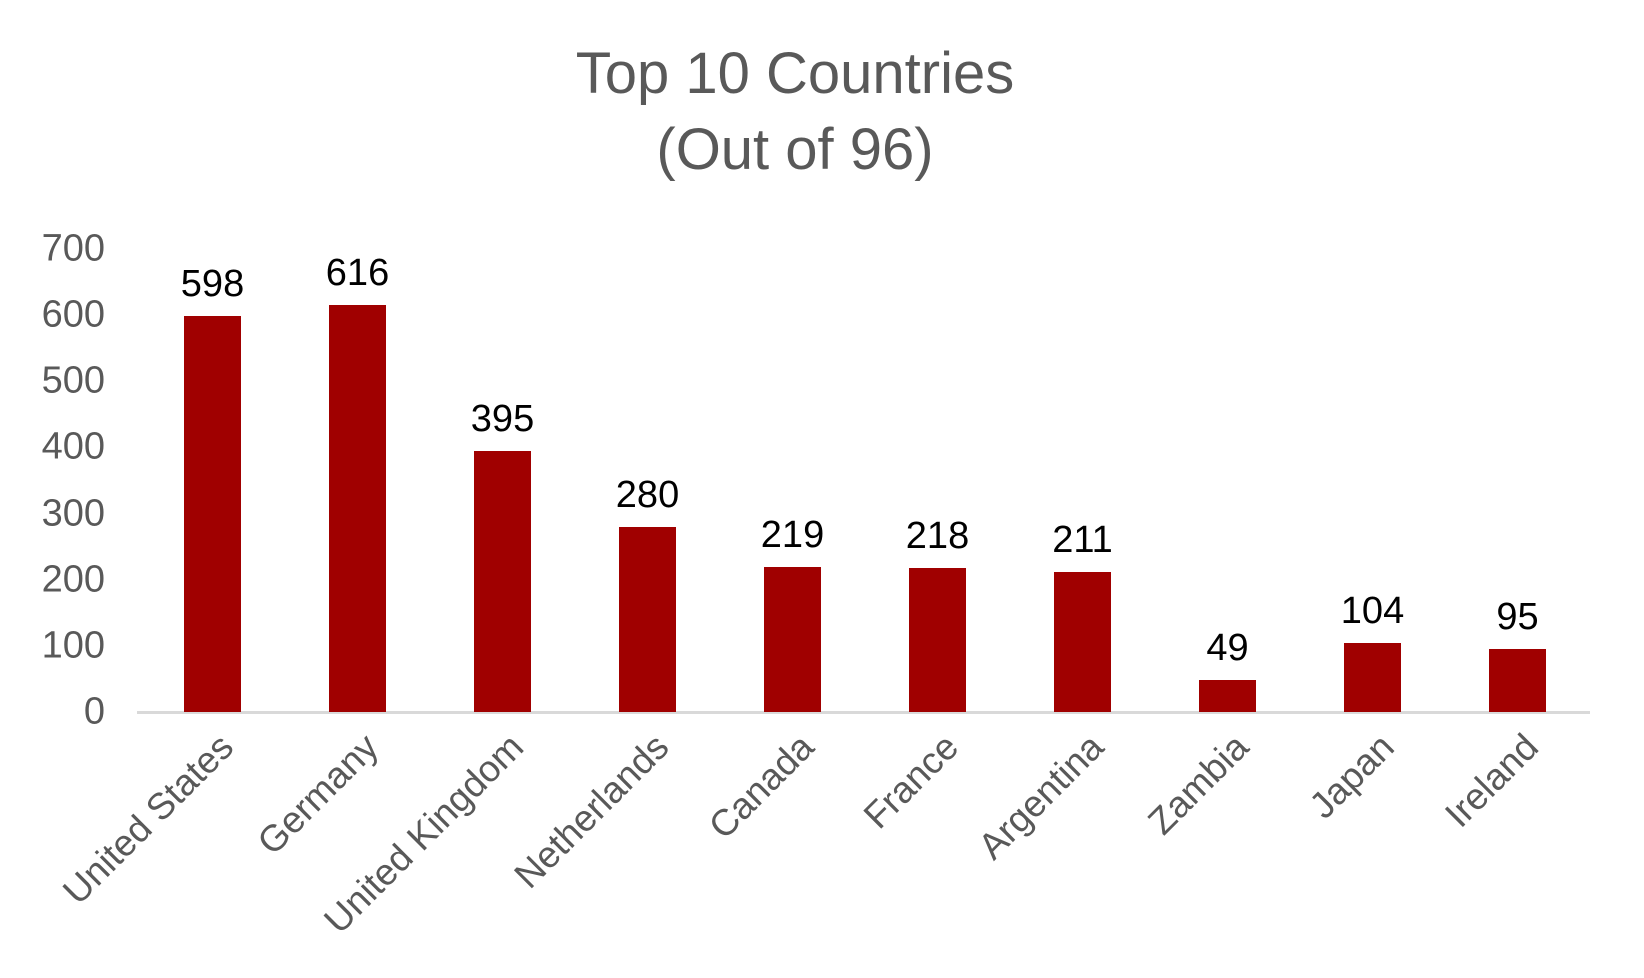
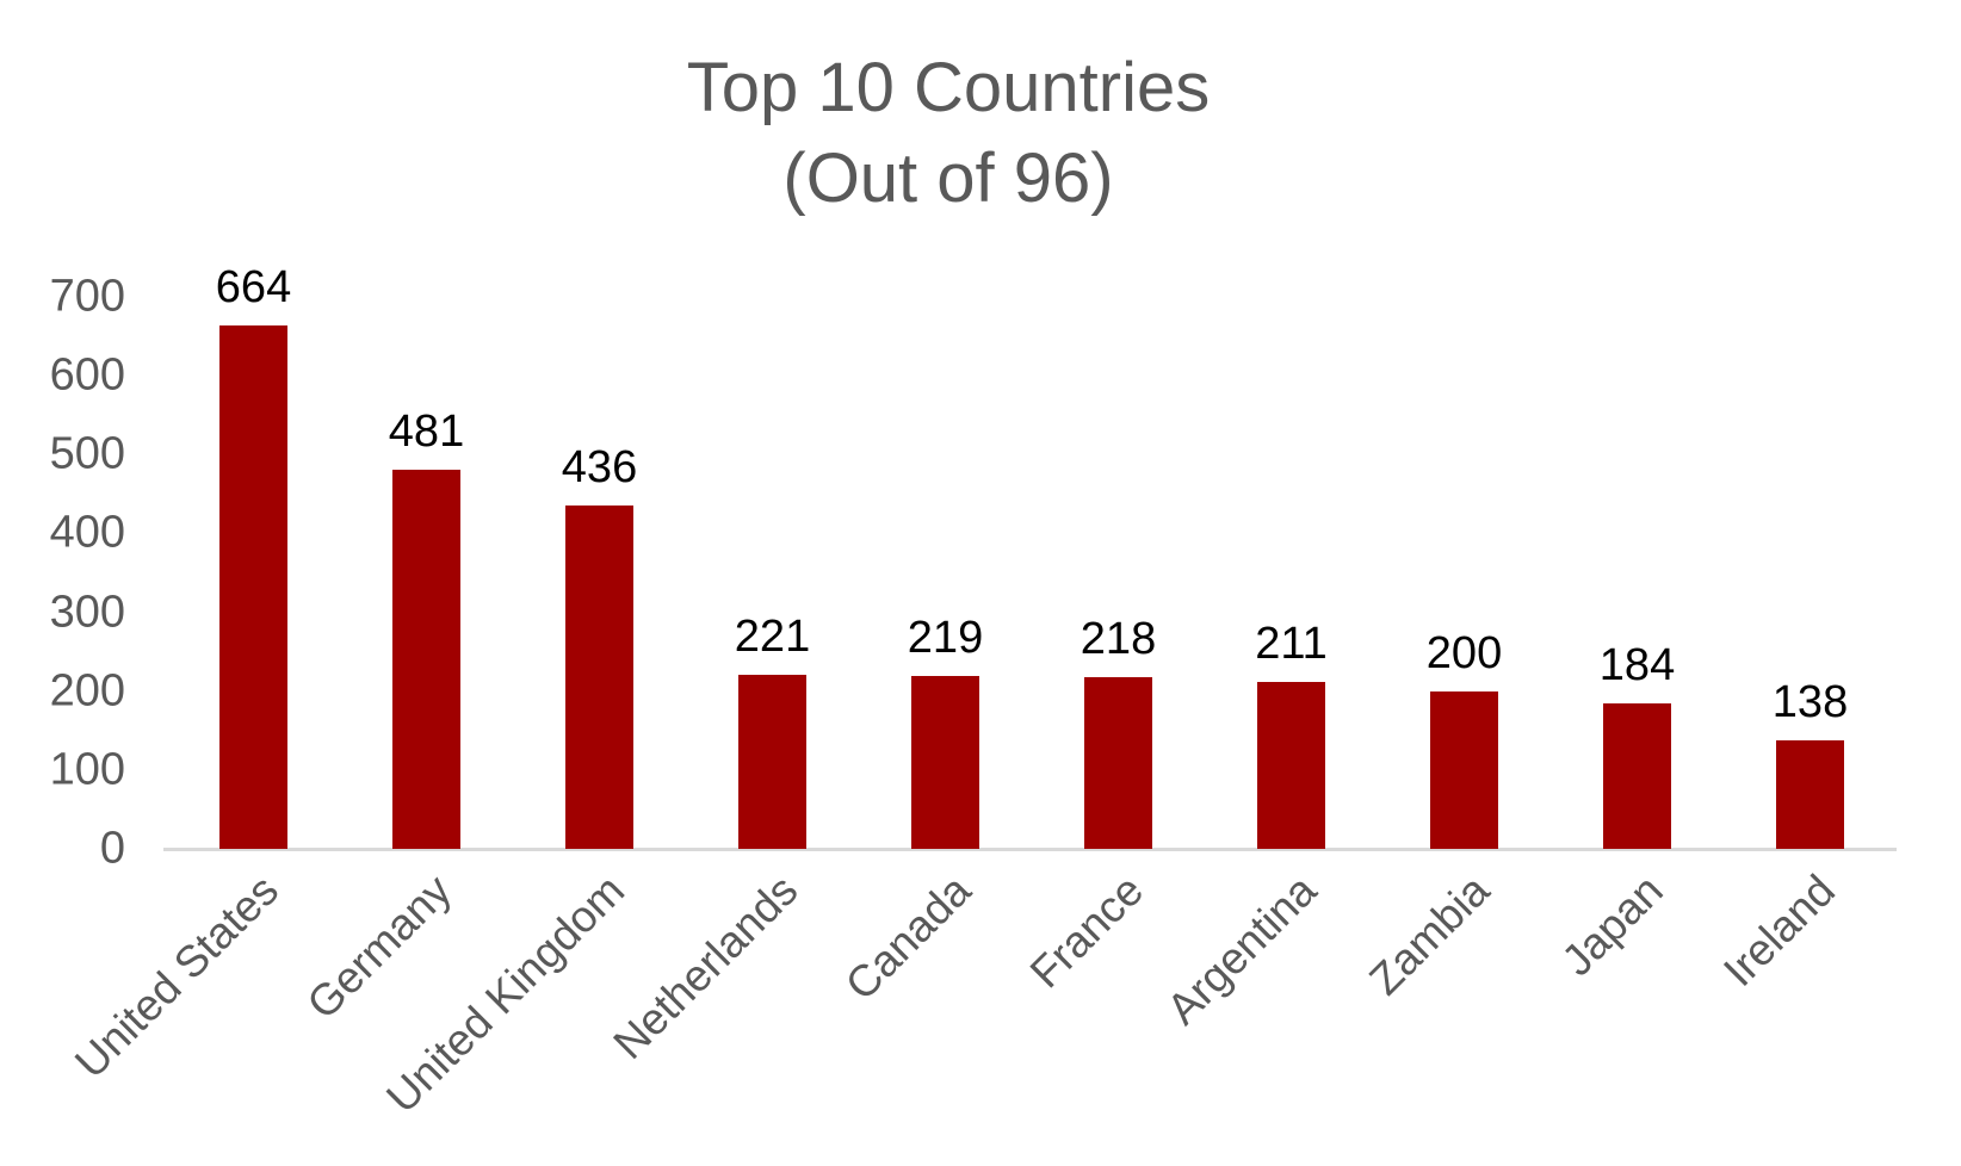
United States: 598 -> 664
Germany: 616 -> 481
United Kingdom: 395 -> 436
Netherlands: 280 -> 221
Zambia: 49 -> 200
Japan: 104 -> 184
Ireland: 95 -> 138
